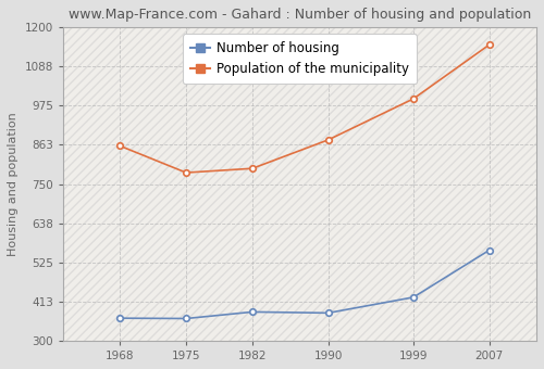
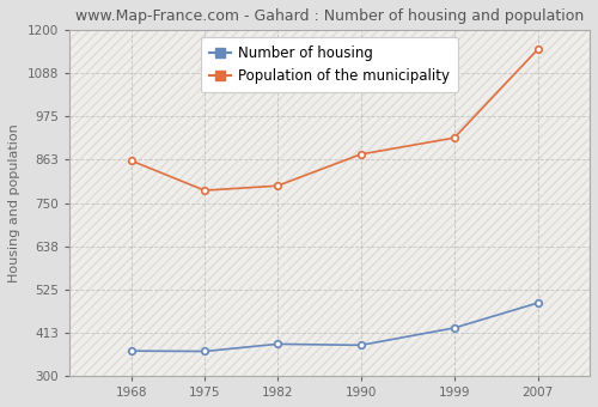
Population of the municipality/1999: 995 -> 920
Number of housing/2007: 560 -> 490
